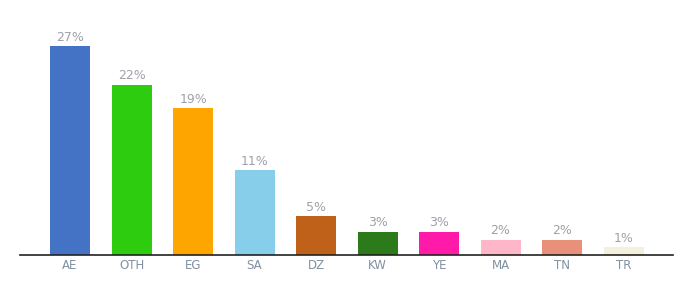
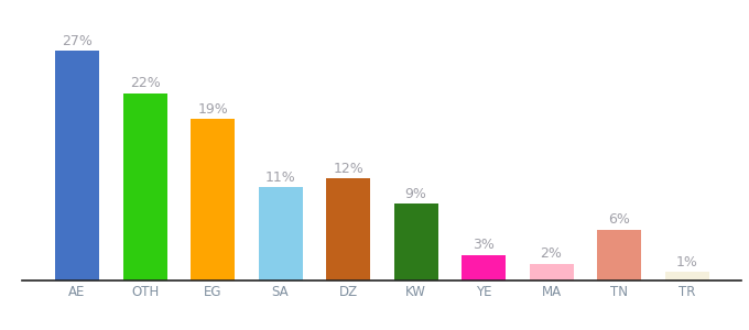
DZ: 5% -> 12%
KW: 3% -> 9%
TN: 2% -> 6%
